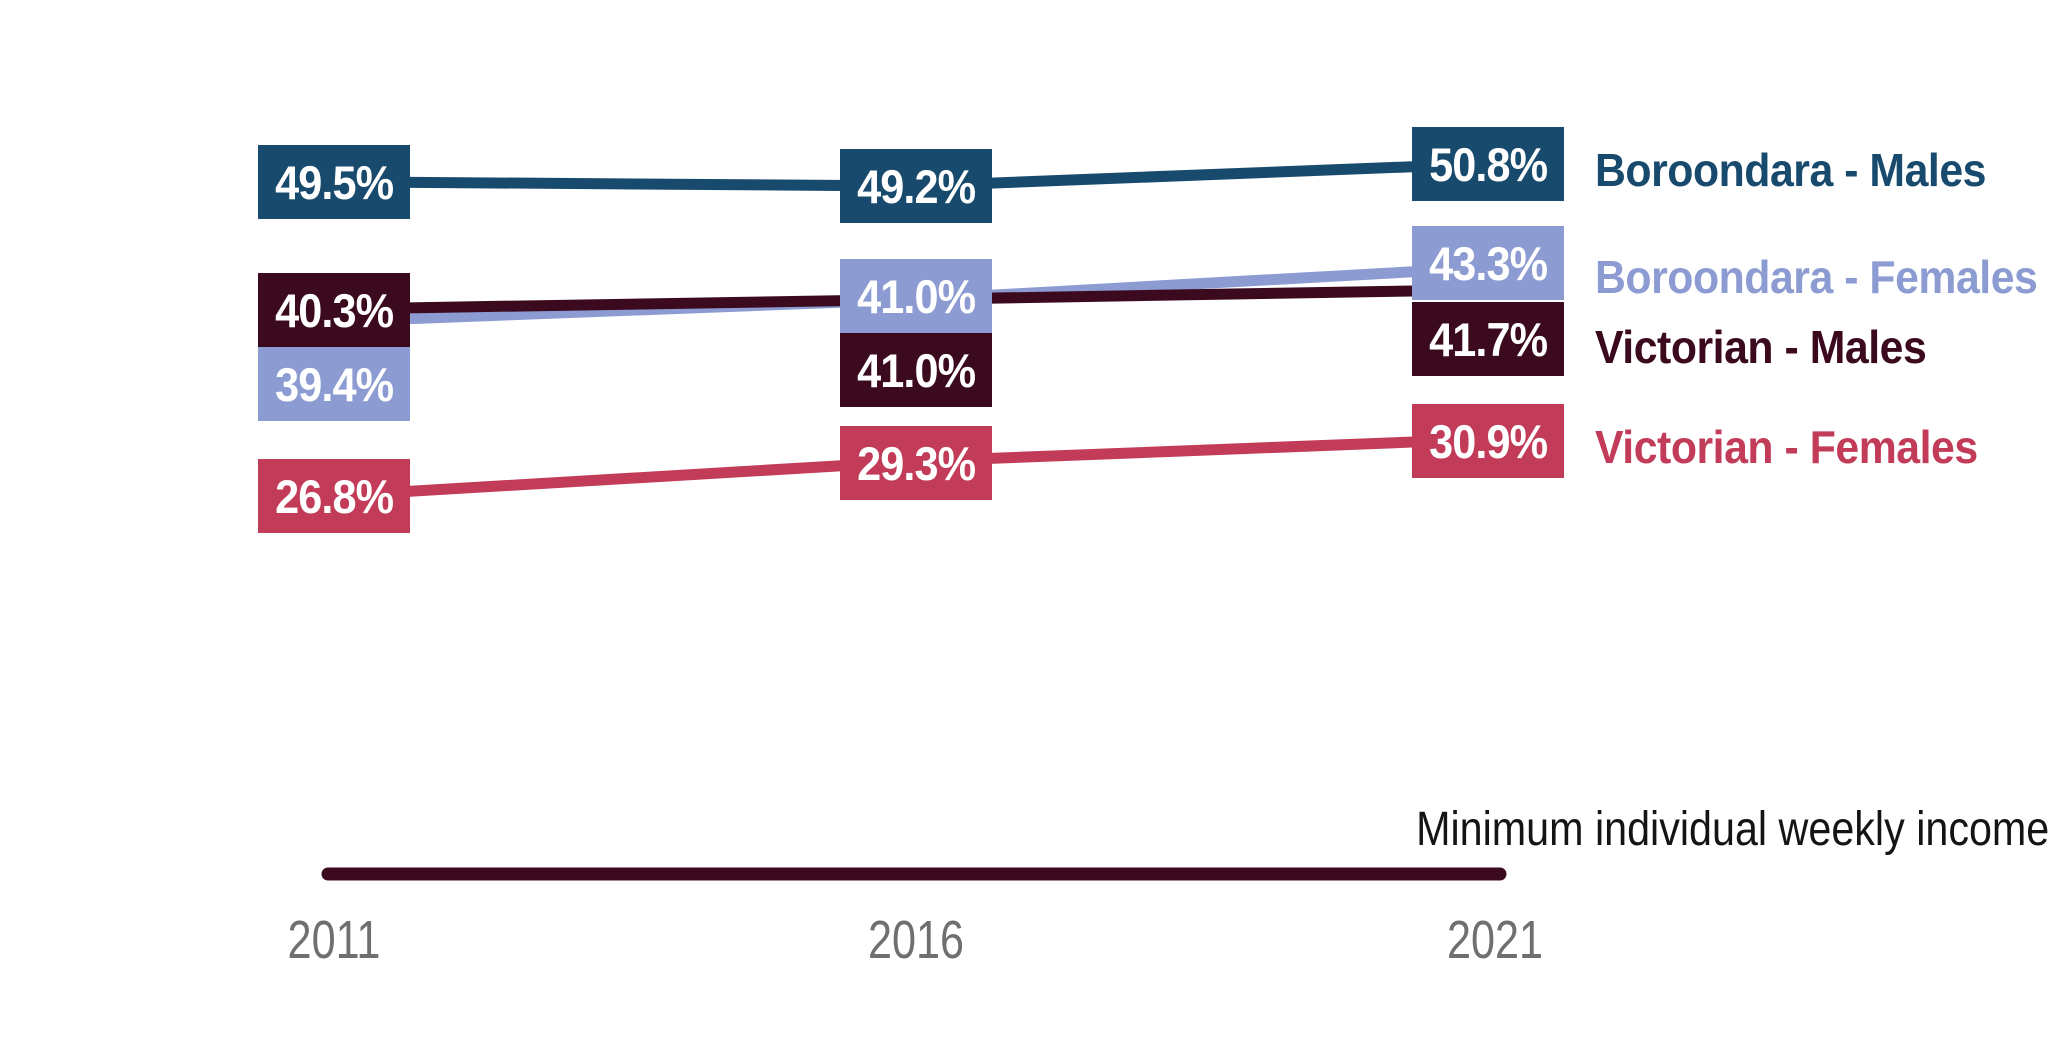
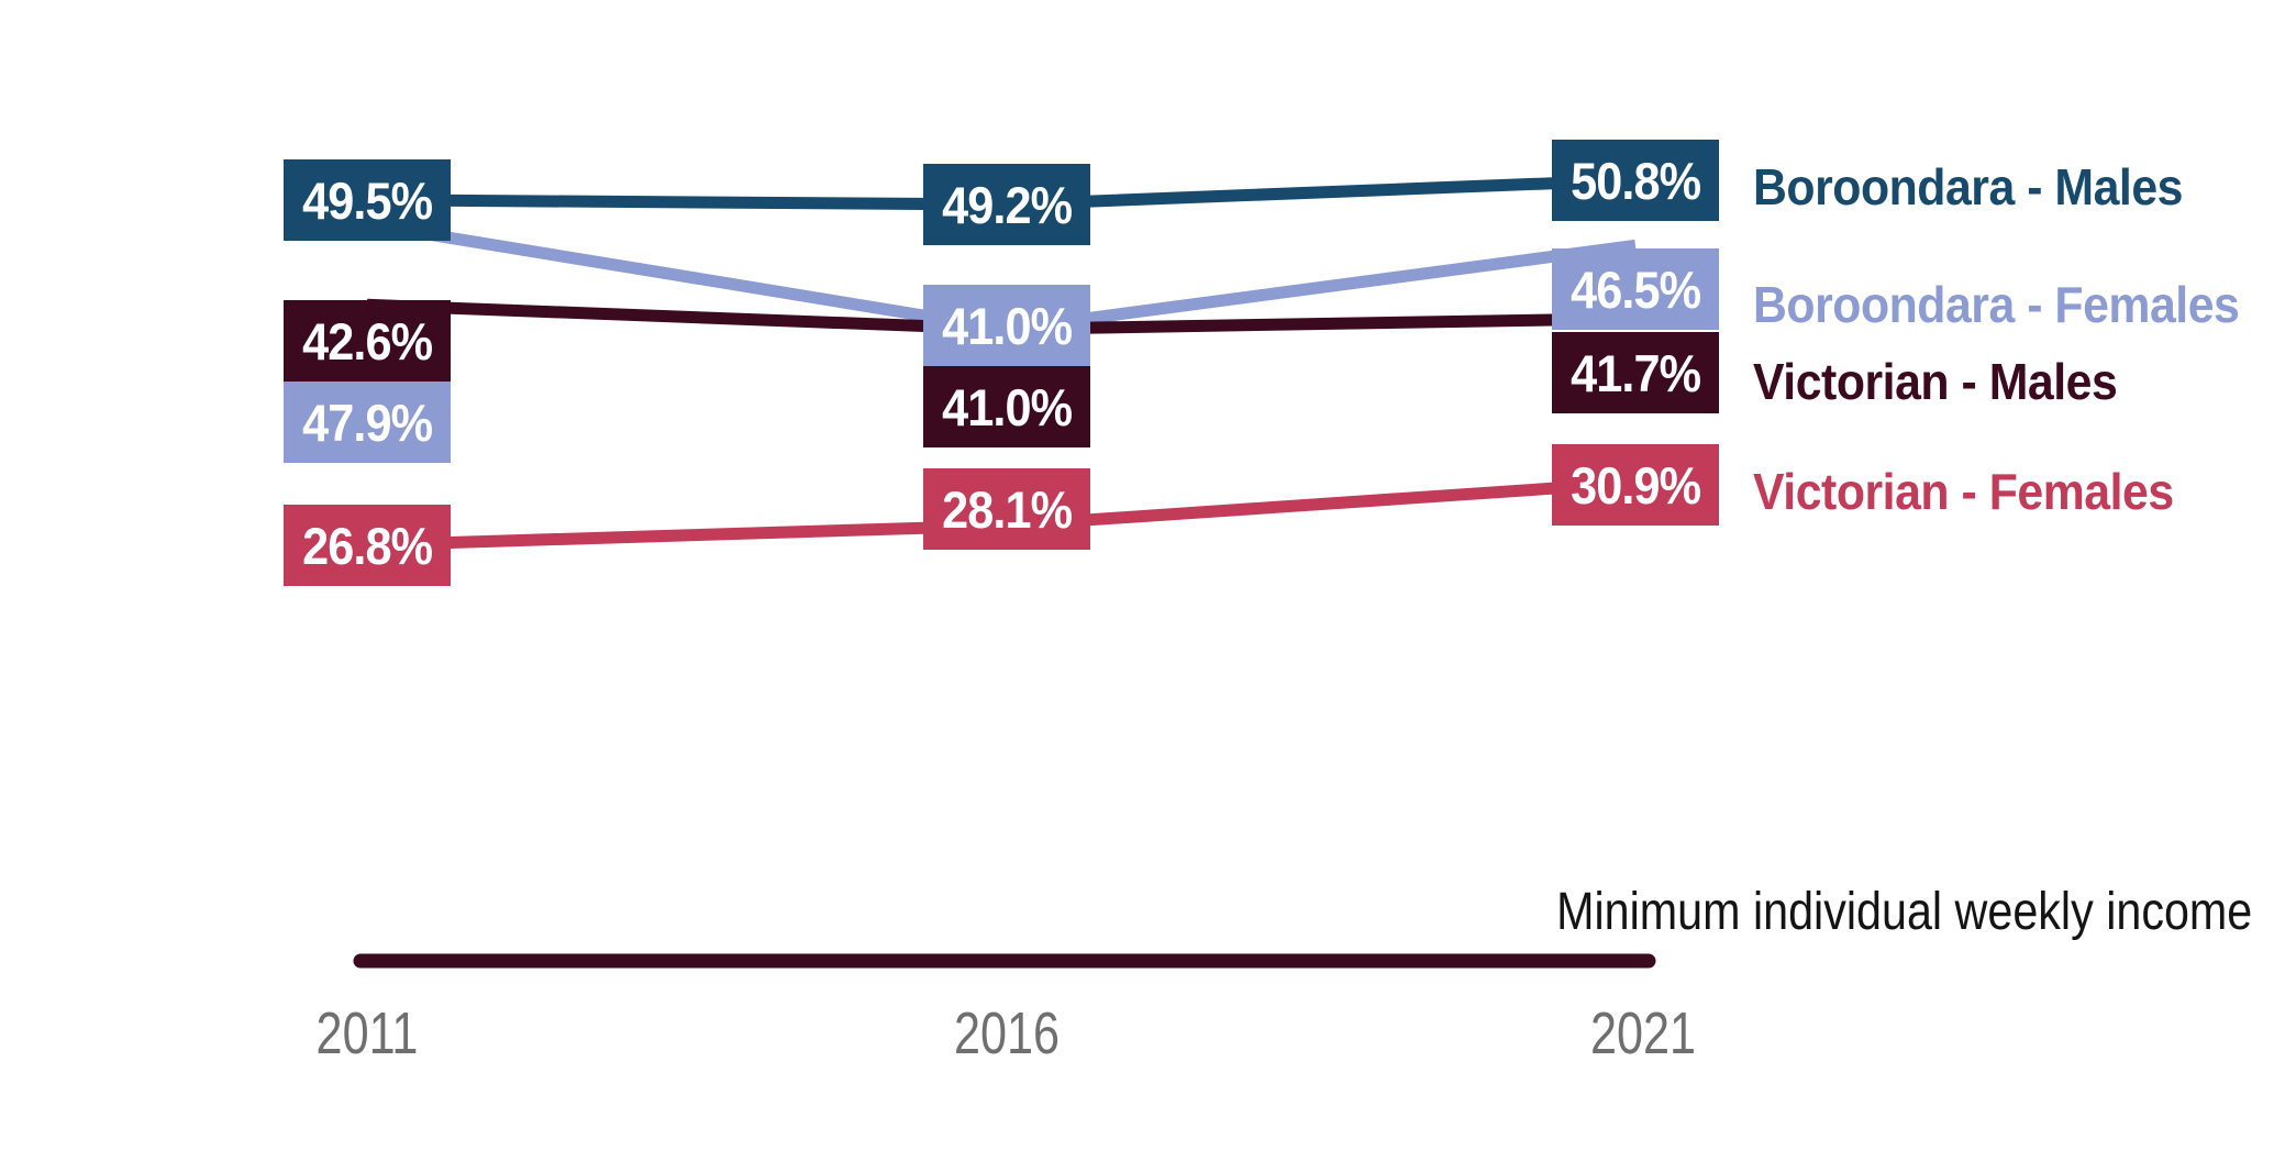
Boroondara - Females/2011: 39.4% -> 47.9%
Victorian - Males/2011: 40.3% -> 42.6%
Victorian - Females/2016: 29.3% -> 28.1%
Boroondara - Females/2021: 43.3% -> 46.5%
